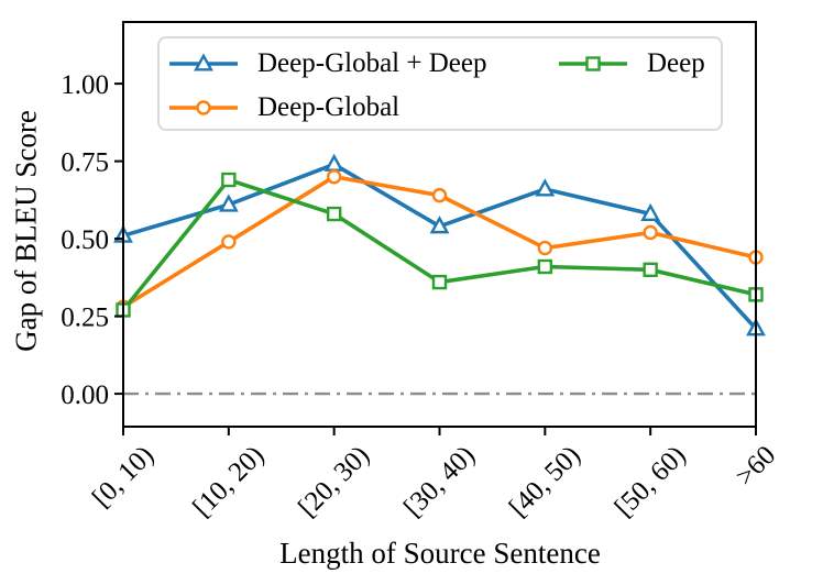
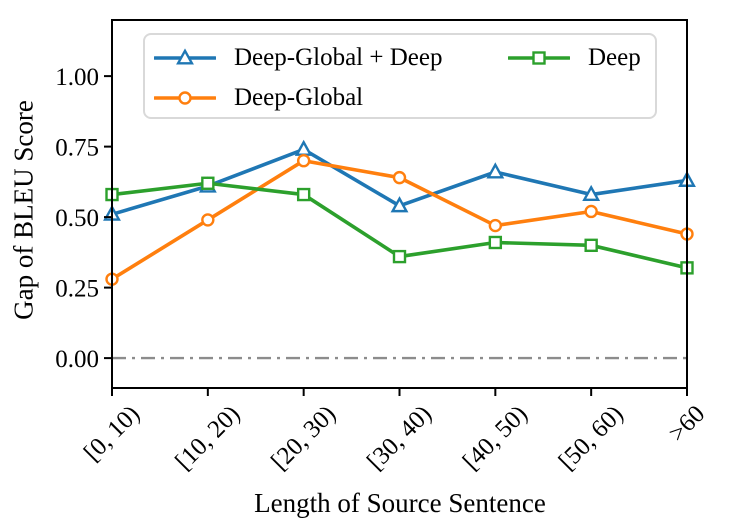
Deep/[0, 10): 0.27 -> 0.58
Deep/[10, 20): 0.69 -> 0.62
Deep-Global + Deep/>60: 0.21 -> 0.63
